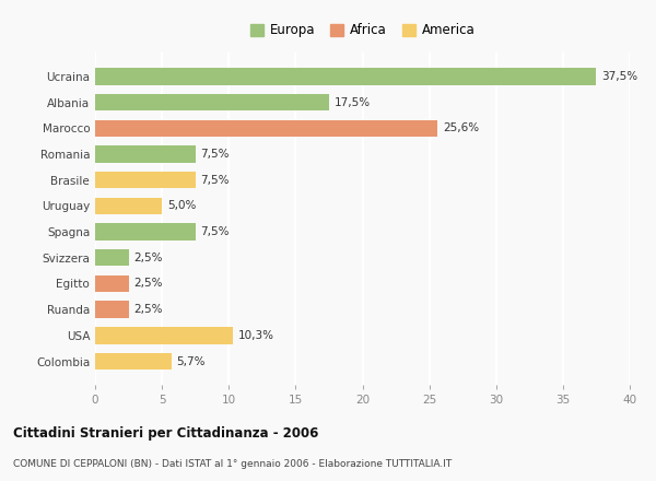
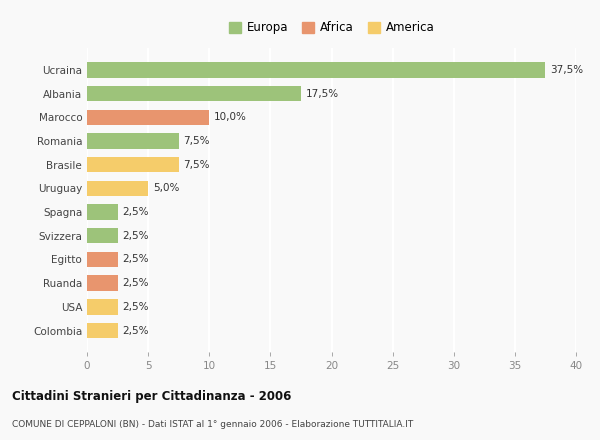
Marocco: 25,6% -> 10,0%
Spagna: 7,5% -> 2,5%
USA: 10,3% -> 2,5%
Colombia: 5,7% -> 2,5%
